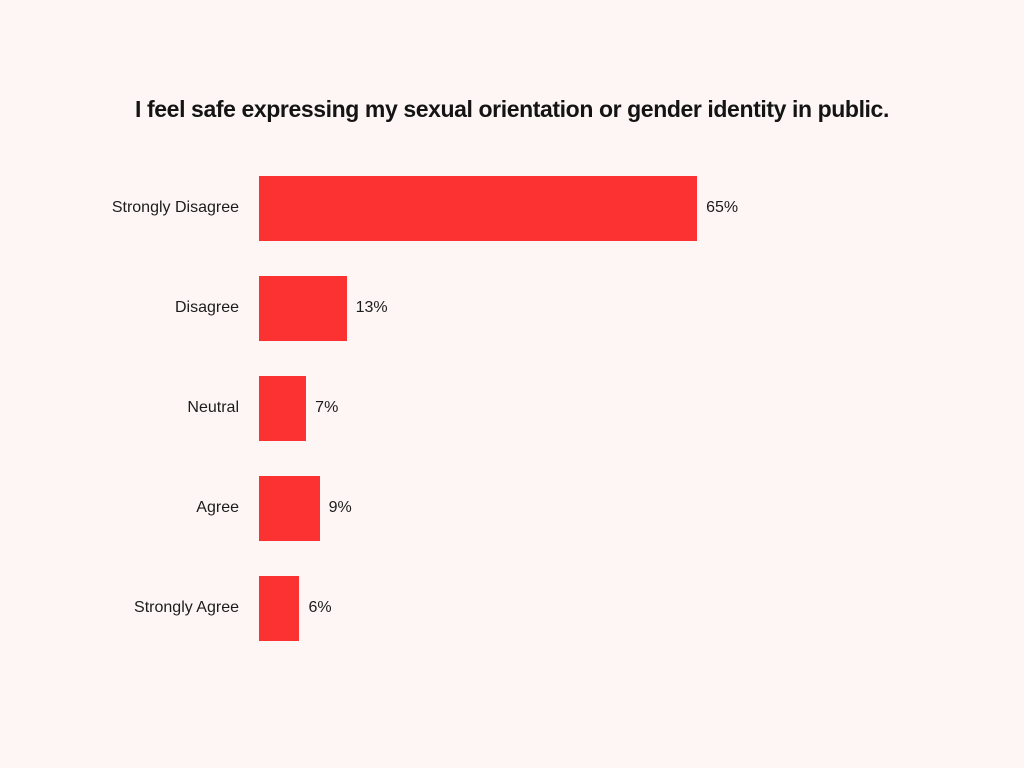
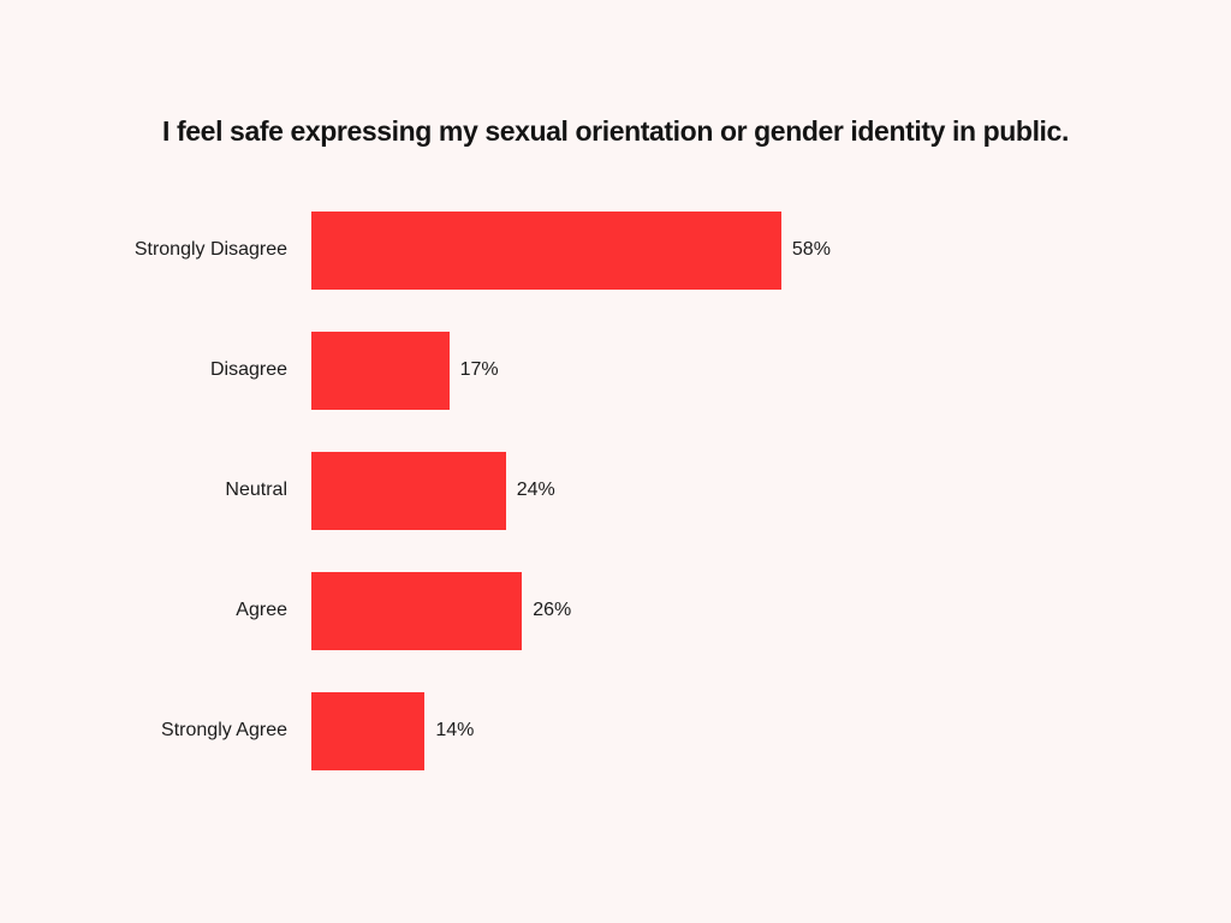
Strongly Disagree: 65% -> 58%
Disagree: 13% -> 17%
Neutral: 7% -> 24%
Agree: 9% -> 26%
Strongly Agree: 6% -> 14%
